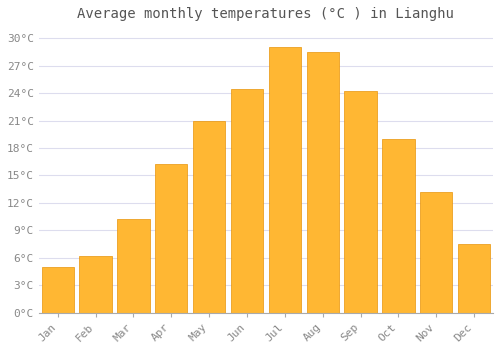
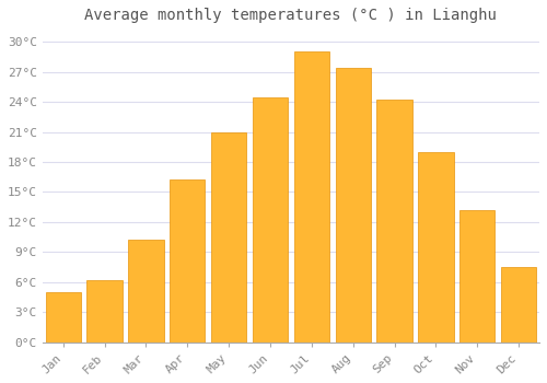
Aug: 28.5°C -> 27.4°C
